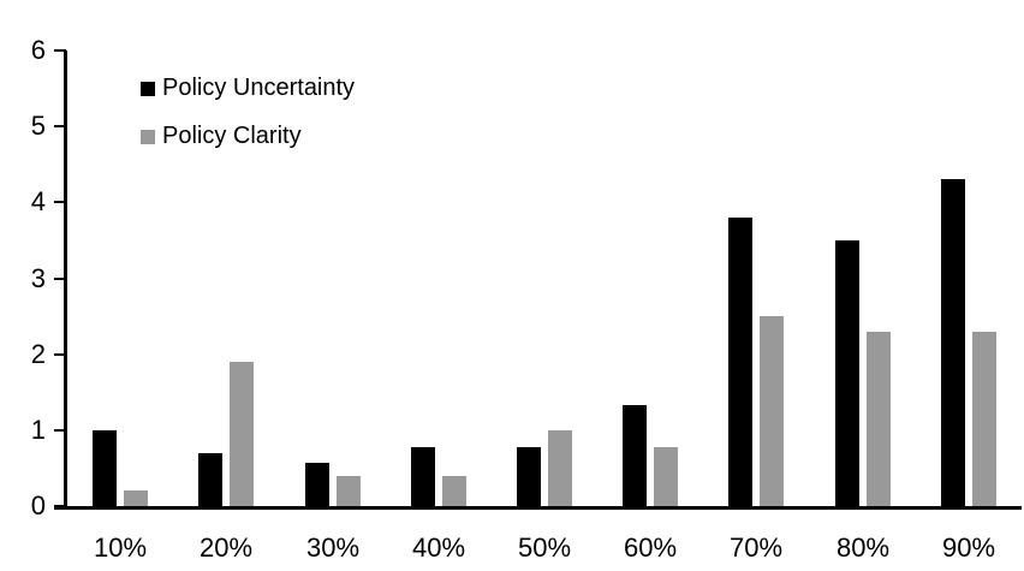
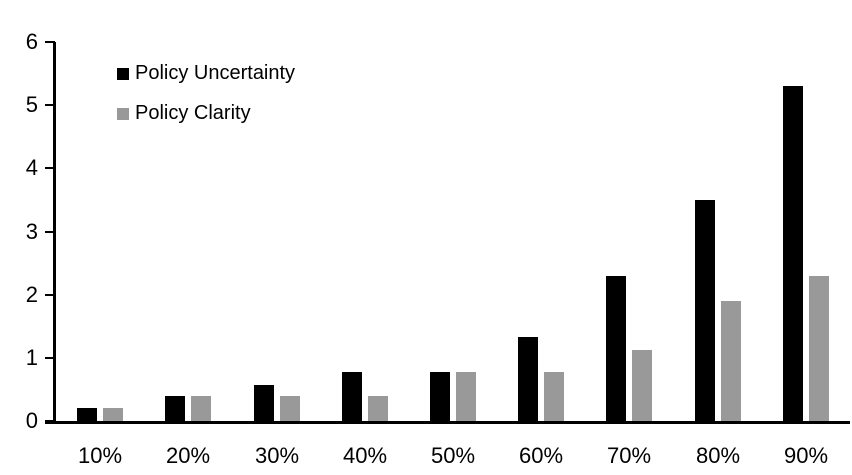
Policy Uncertainty/10%: 1.0 -> 0.2
Policy Uncertainty/20%: 0.7 -> 0.4
Policy Clarity/20%: 1.9 -> 0.4
Policy Clarity/50%: 1.0 -> 0.8
Policy Uncertainty/70%: 3.8 -> 2.3
Policy Clarity/70%: 2.5 -> 1.1
Policy Clarity/80%: 2.3 -> 1.9
Policy Uncertainty/90%: 4.3 -> 5.3
